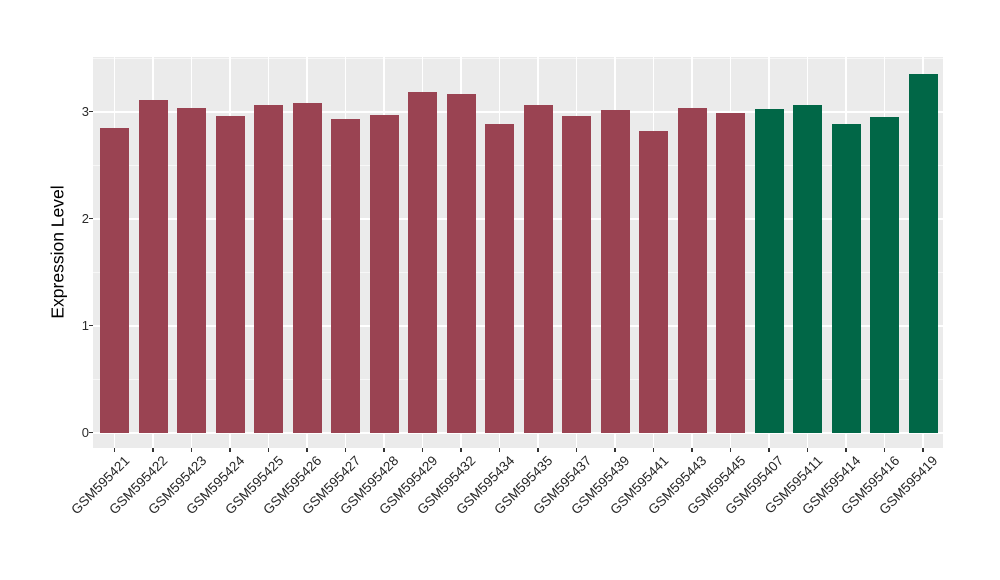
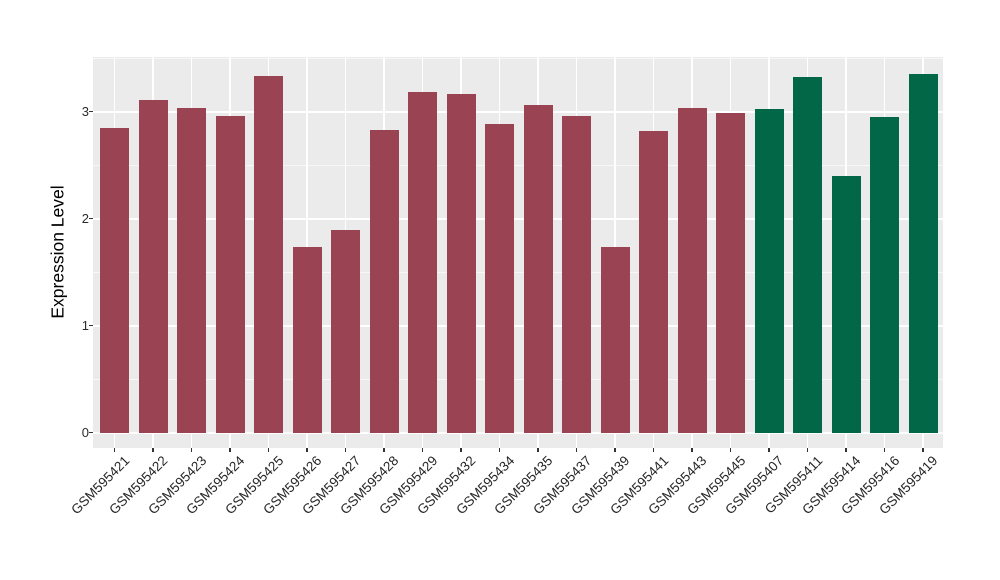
GSM595425: 3.06 -> 3.33
GSM595426: 3.08 -> 1.73
GSM595427: 2.93 -> 1.89
GSM595428: 2.97 -> 2.83
GSM595439: 3.01 -> 1.73
GSM595411: 3.06 -> 3.32
GSM595414: 2.88 -> 2.40
